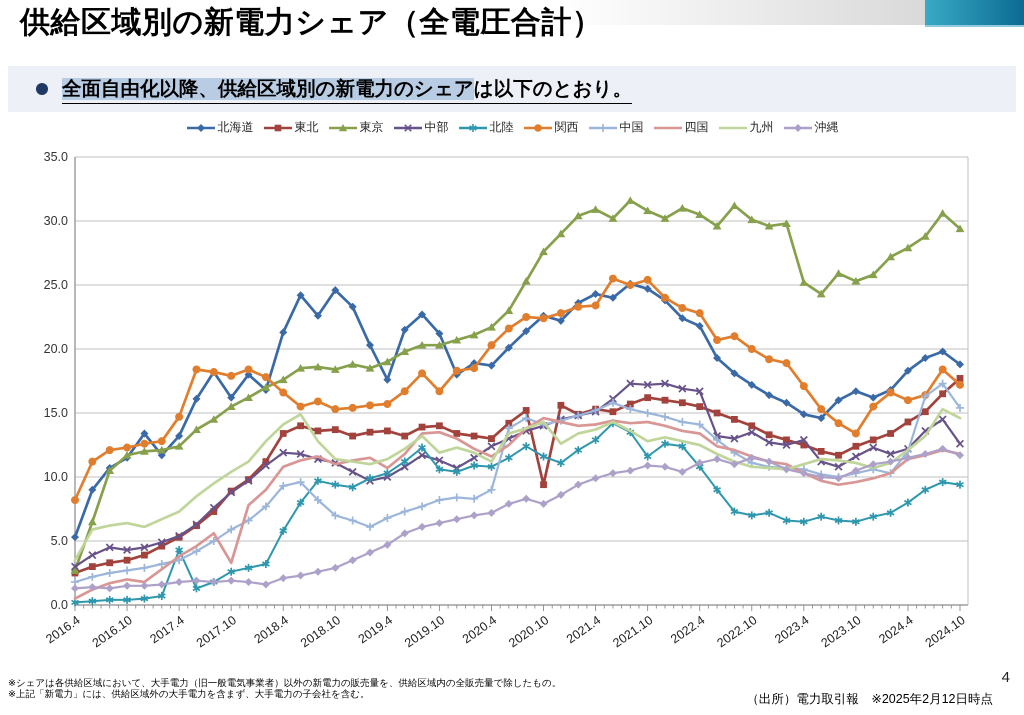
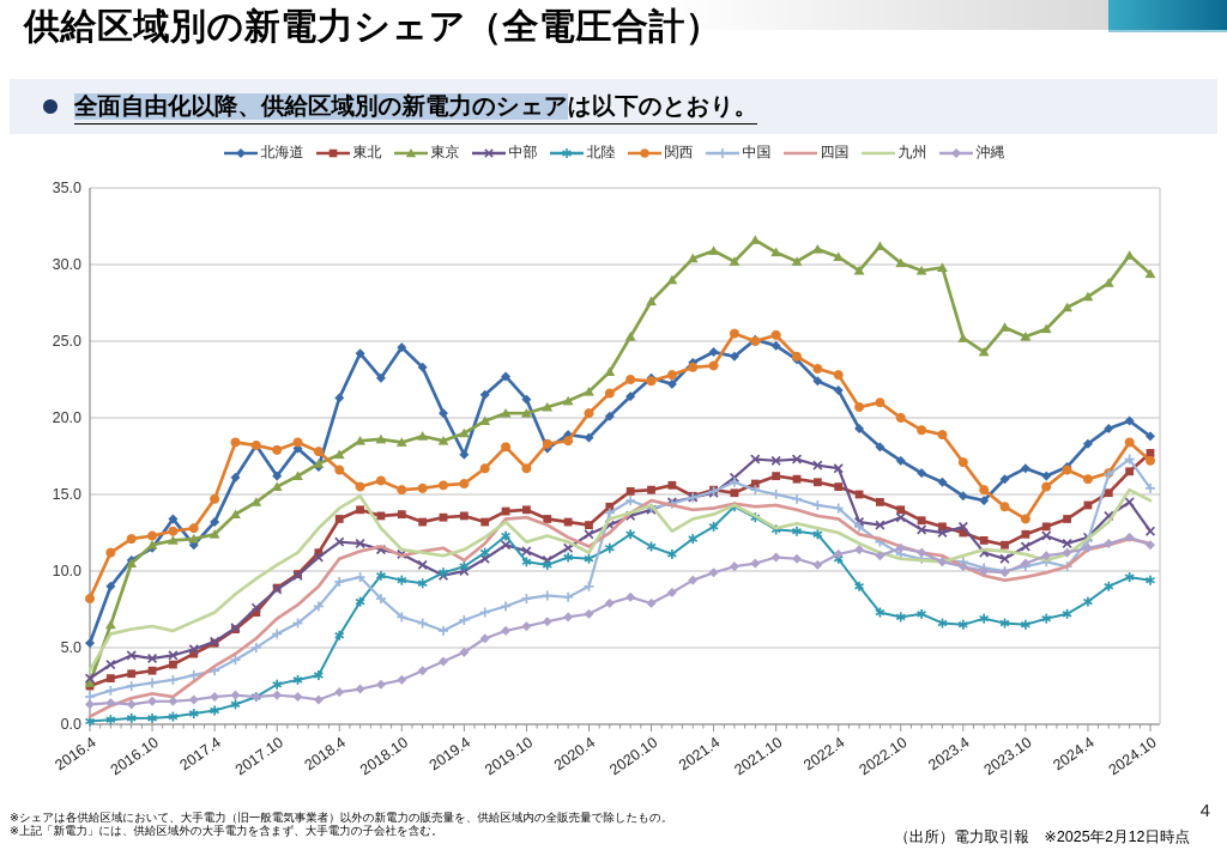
北陸/2017.4: 4.3 -> 0.9
四国/2017.10: 3.3 -> 6.9
東北/2020.10: 9.4 -> 15.3
北陸/2021.10: 11.6 -> 12.7
